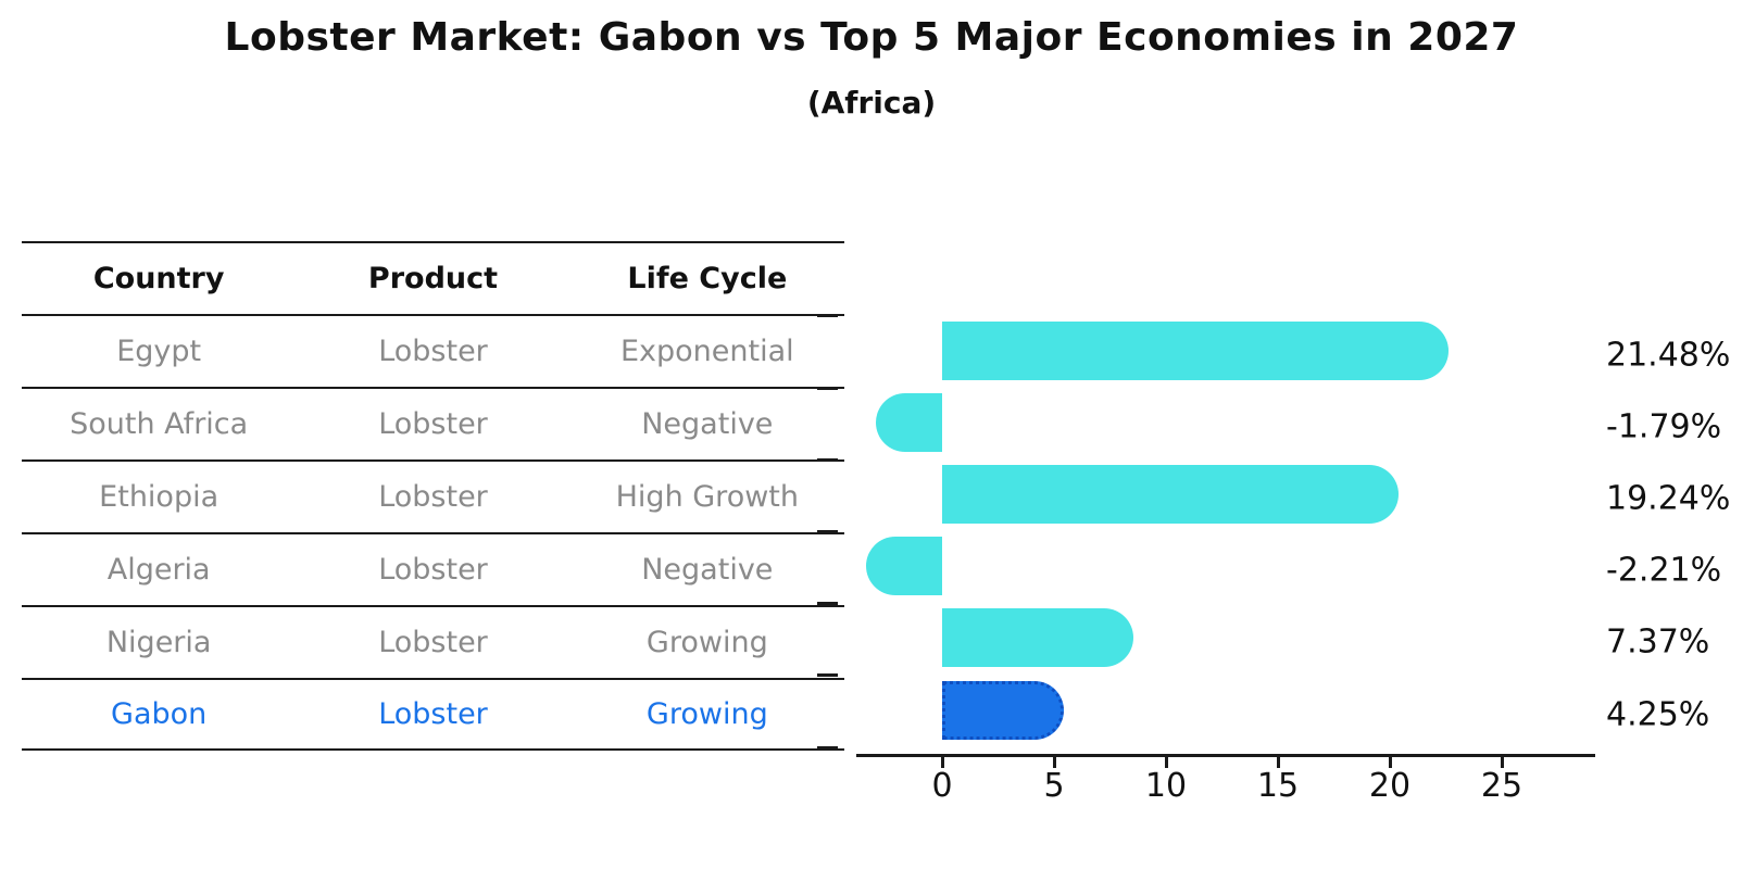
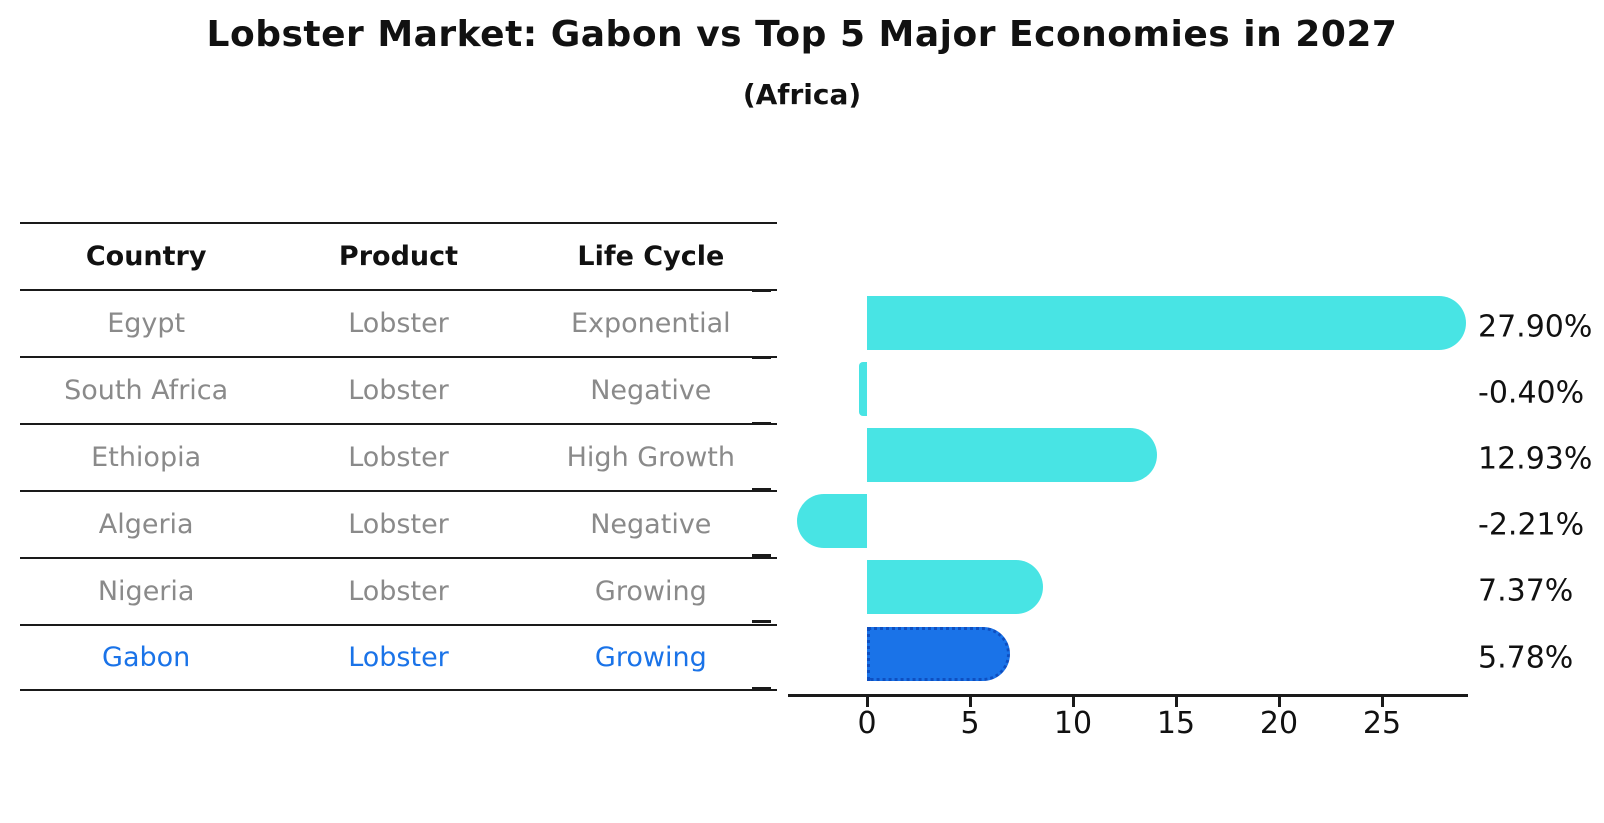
Egypt: 21.48% -> 27.90%
South Africa: -1.79% -> -0.40%
Ethiopia: 19.24% -> 12.93%
Gabon: 4.25% -> 5.78%
